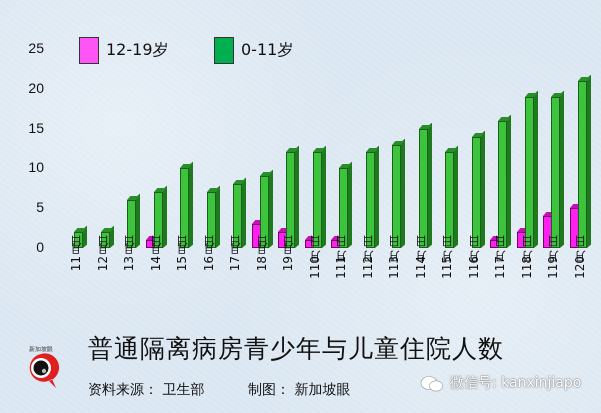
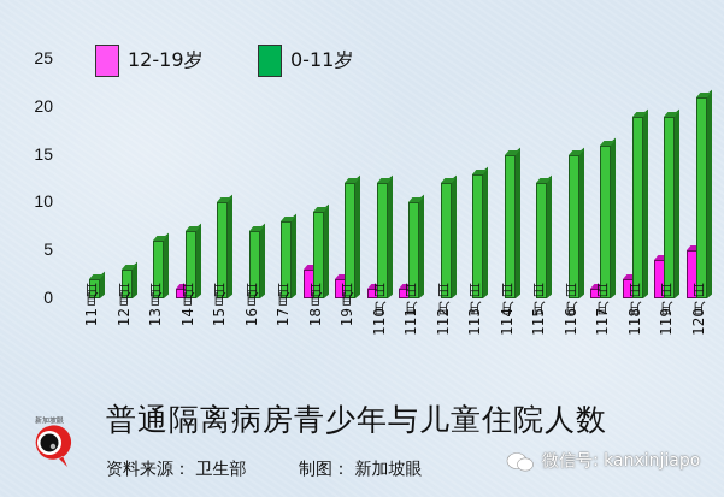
0-11岁/1月2日: 2 -> 3
0-11岁/1月16日: 14 -> 15
